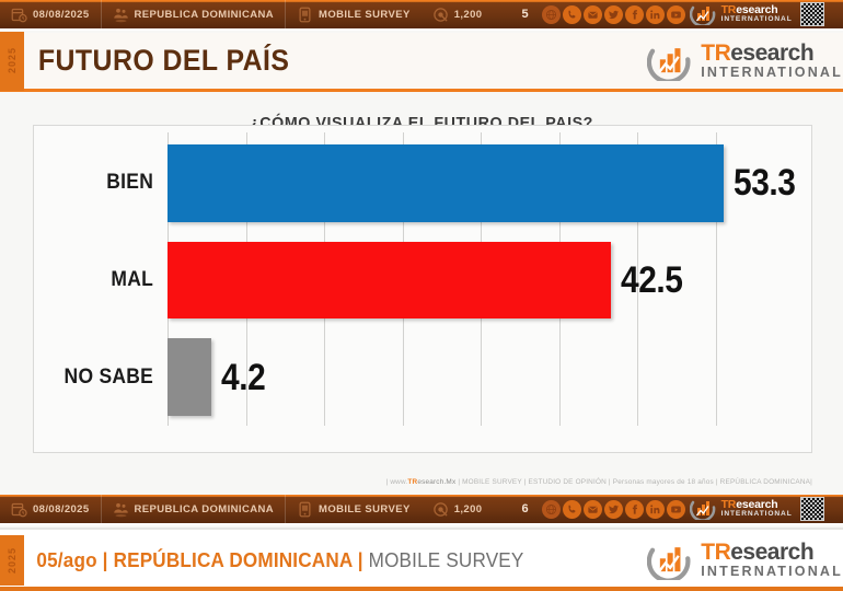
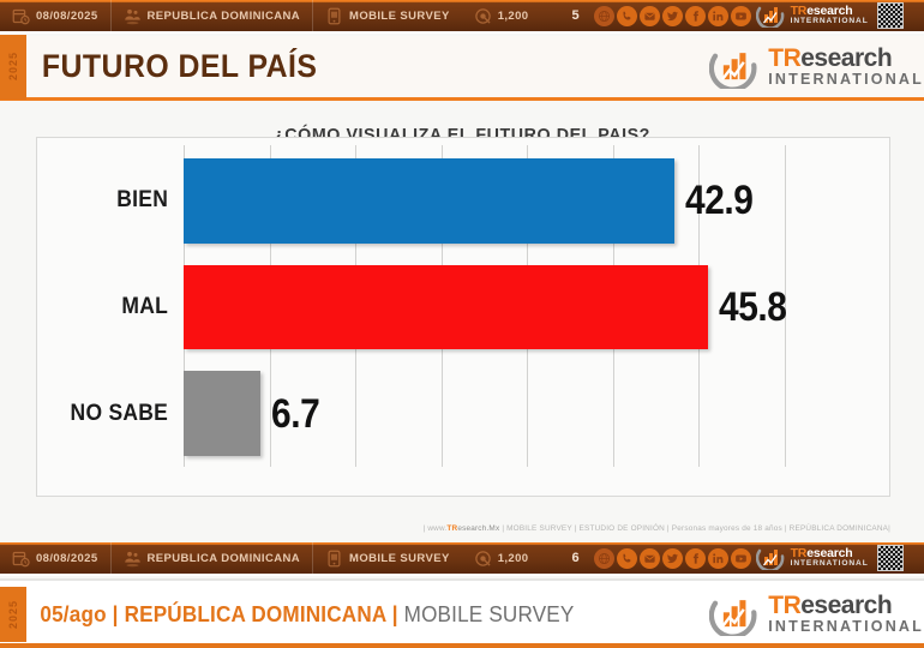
BIEN: 53.3 -> 42.9
MAL: 42.5 -> 45.8
NO SABE: 4.2 -> 6.7
